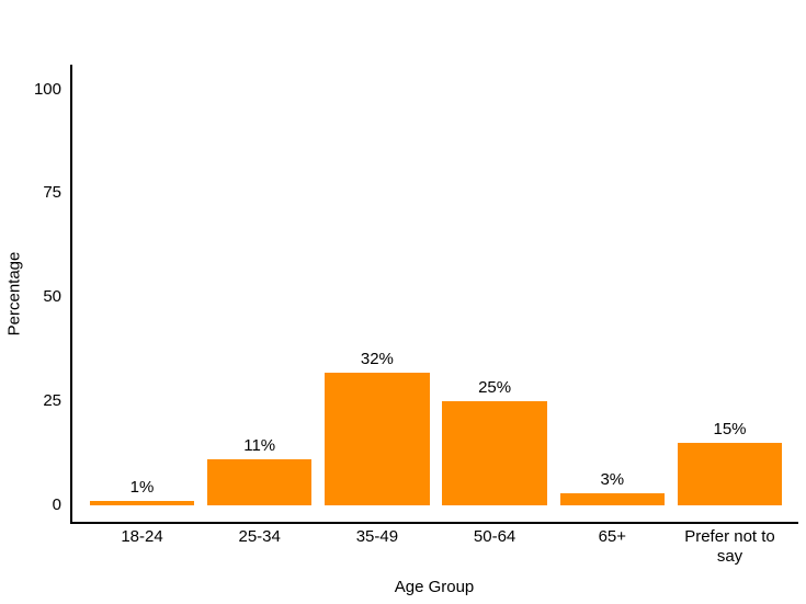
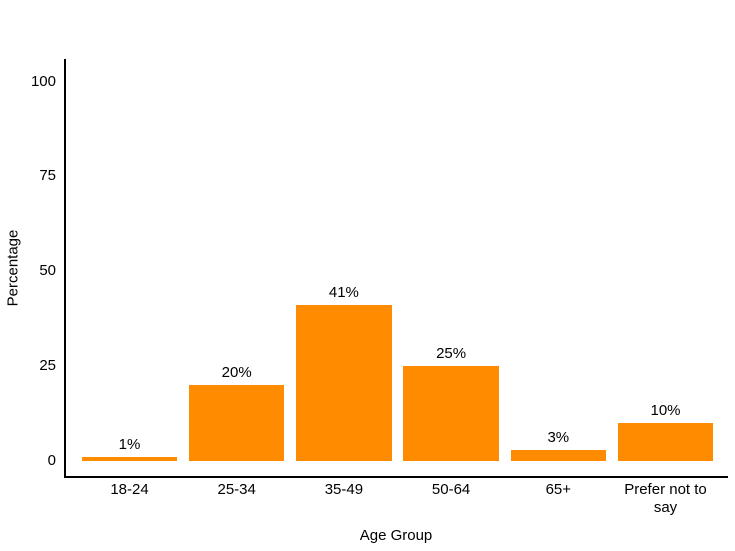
25-34: 11% -> 20%
35-49: 32% -> 41%
Prefer not to say: 15% -> 10%
